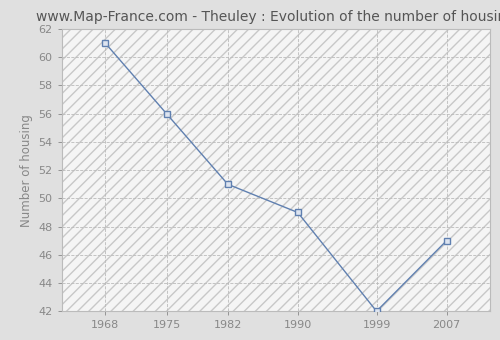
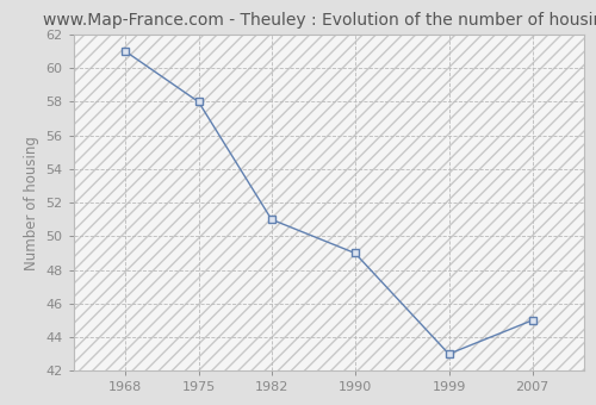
1975: 56 -> 58
1999: 42 -> 43
2007: 47 -> 45
